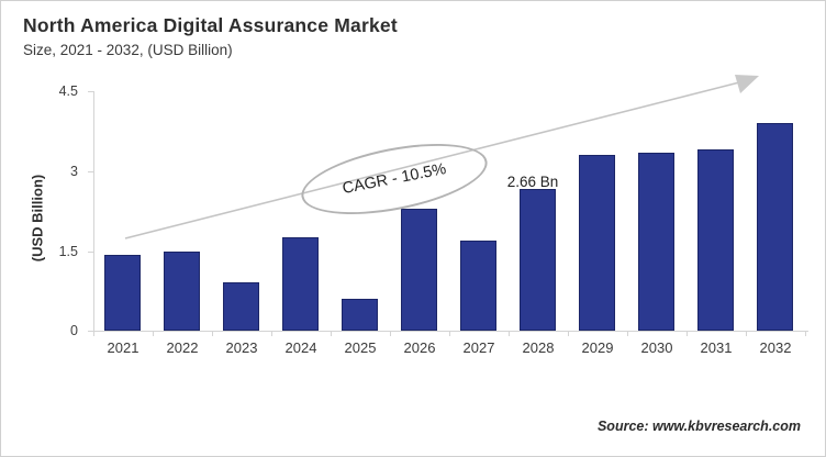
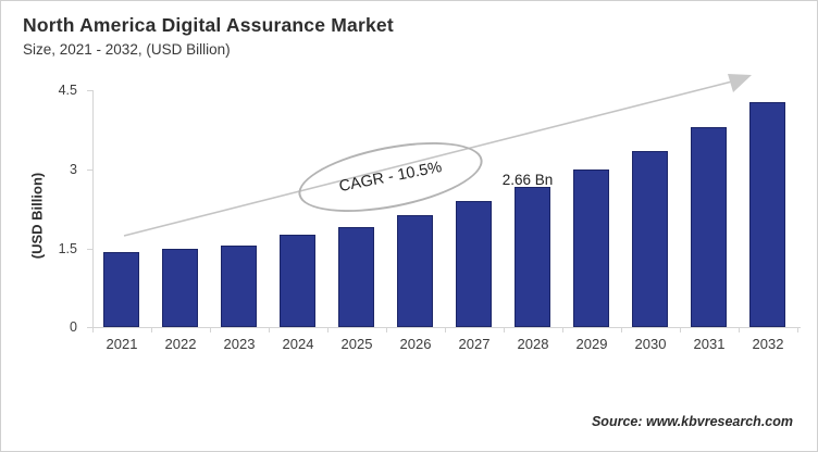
2023: 0.9 -> 1.6
2025: 0.6 -> 1.9
2026: 2.3 -> 2.1
2027: 1.7 -> 2.4
2029: 3.3 -> 3.0
2031: 3.4 -> 3.8
2032: 3.9 -> 4.3
